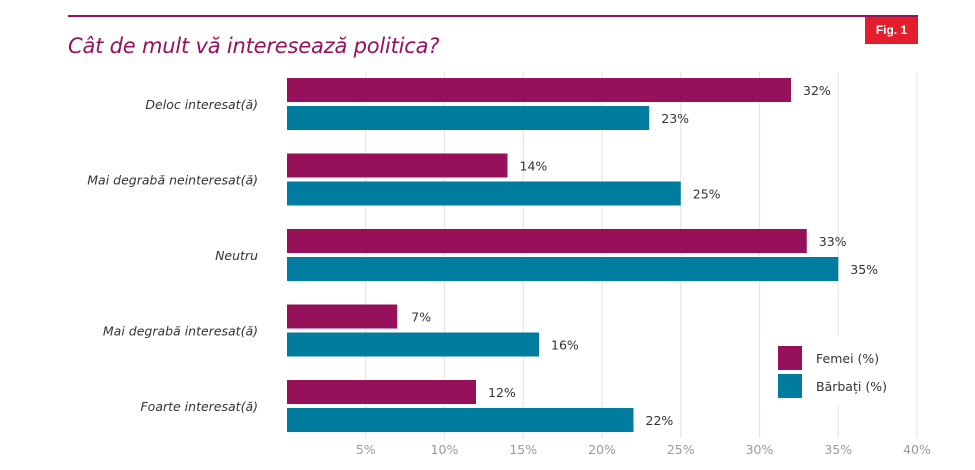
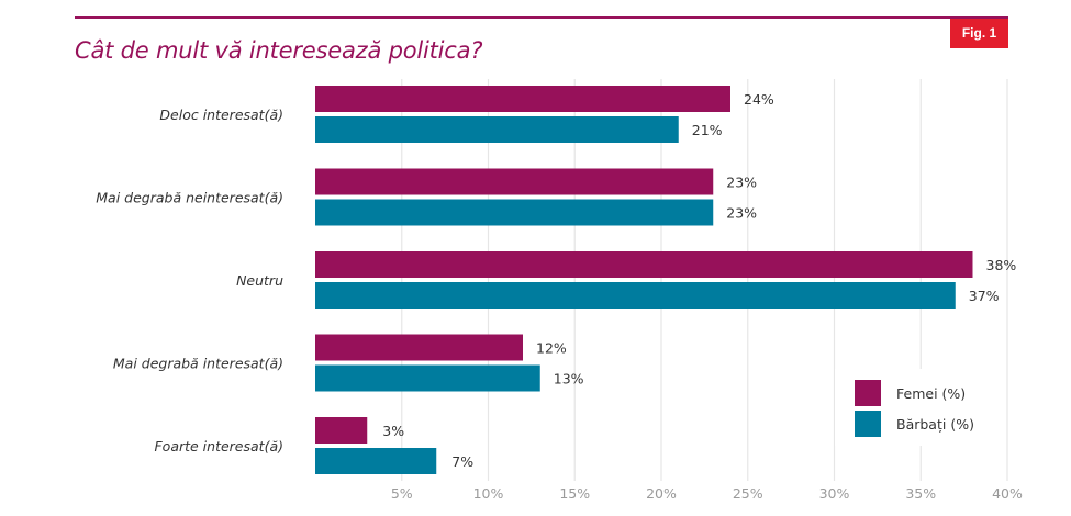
Femei (%)/Deloc interesat(ă): 32% -> 24%
Bărbați (%)/Deloc interesat(ă): 23% -> 21%
Femei (%)/Mai degrabă neinteresat(ă): 14% -> 23%
Bărbați (%)/Mai degrabă neinteresat(ă): 25% -> 23%
Femei (%)/Neutru: 33% -> 38%
Bărbați (%)/Neutru: 35% -> 37%
Femei (%)/Mai degrabă interesat(ă): 7% -> 12%
Bărbați (%)/Mai degrabă interesat(ă): 16% -> 13%
Femei (%)/Foarte interesat(ă): 12% -> 3%
Bărbați (%)/Foarte interesat(ă): 22% -> 7%
